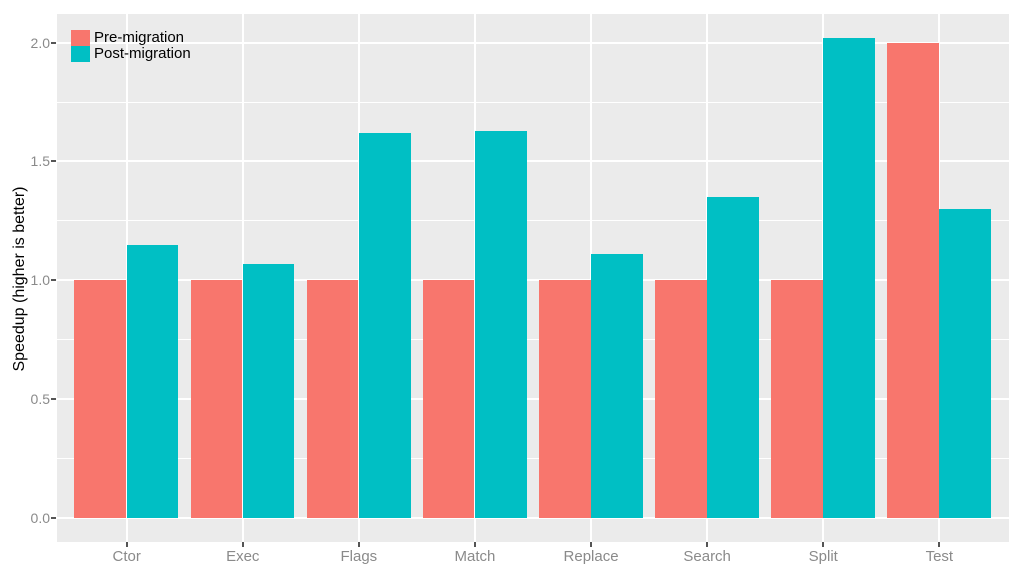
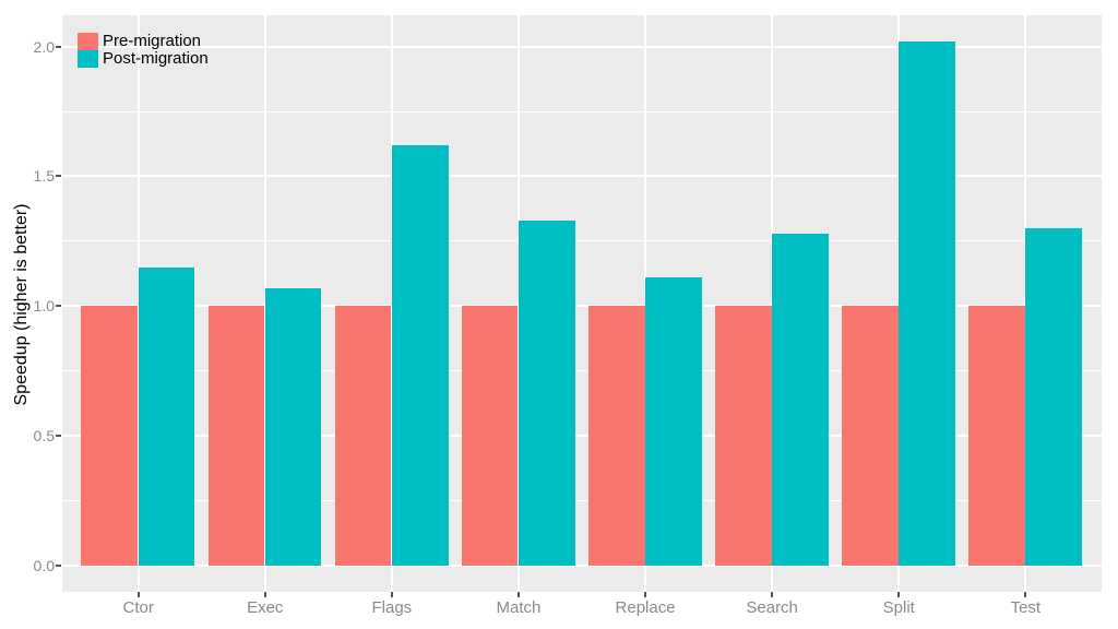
Post-migration/Match: 1.63 -> 1.33
Post-migration/Search: 1.35 -> 1.28
Pre-migration/Test: 2 -> 1
